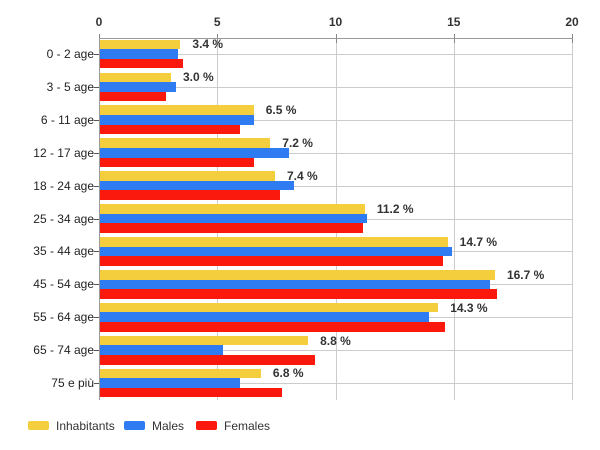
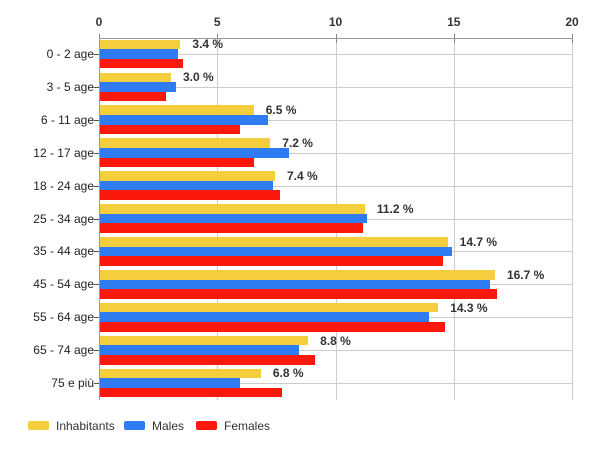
Males/6 - 11 age: 6.5 -> 7.1
Males/18 - 24 age: 8.2 -> 7.3
Males/65 - 74 age: 5.2 -> 8.4
